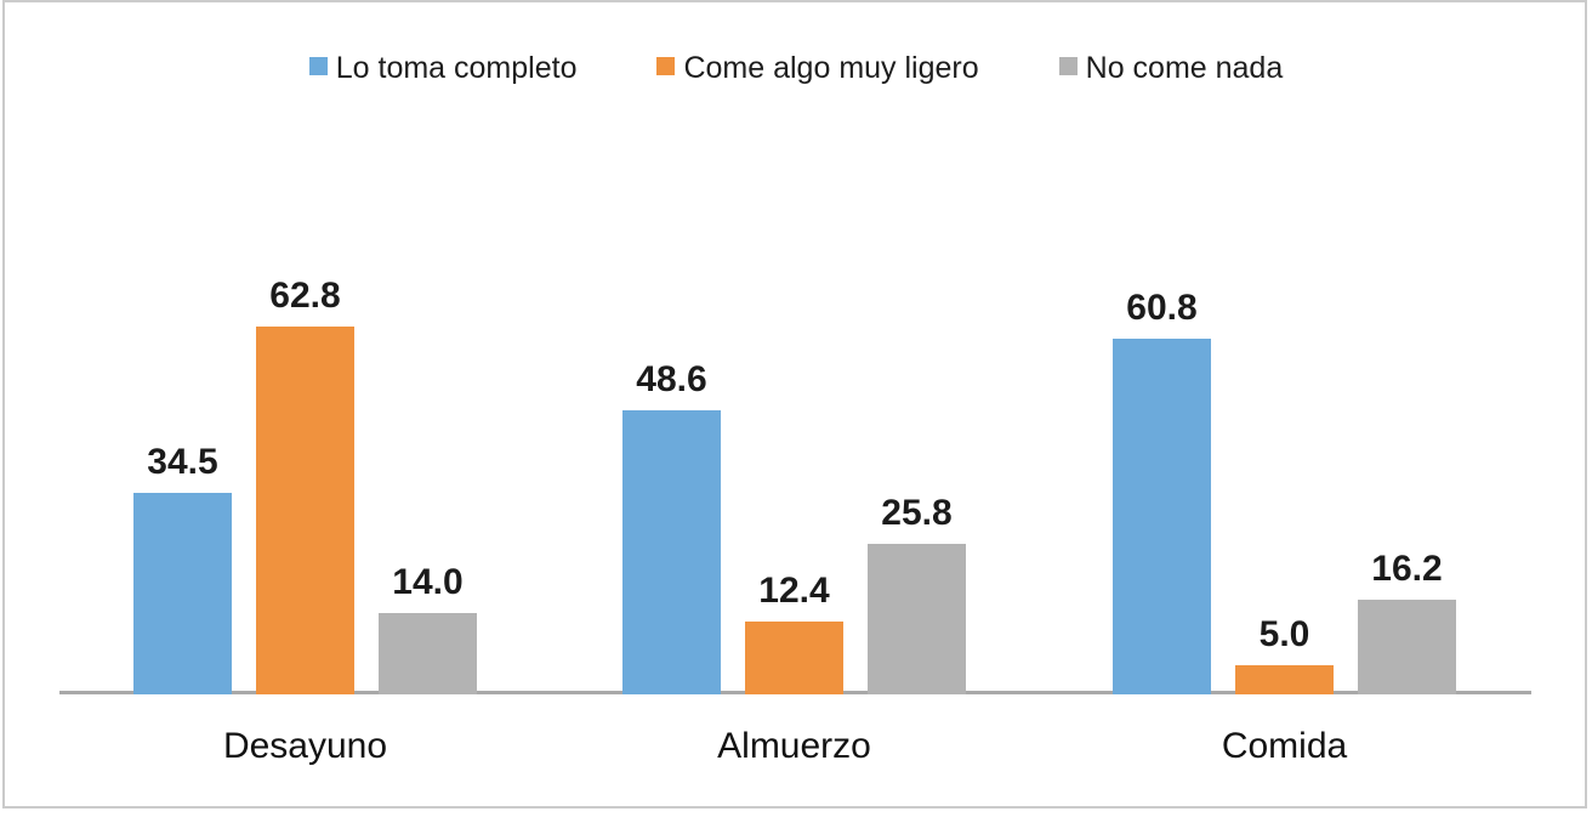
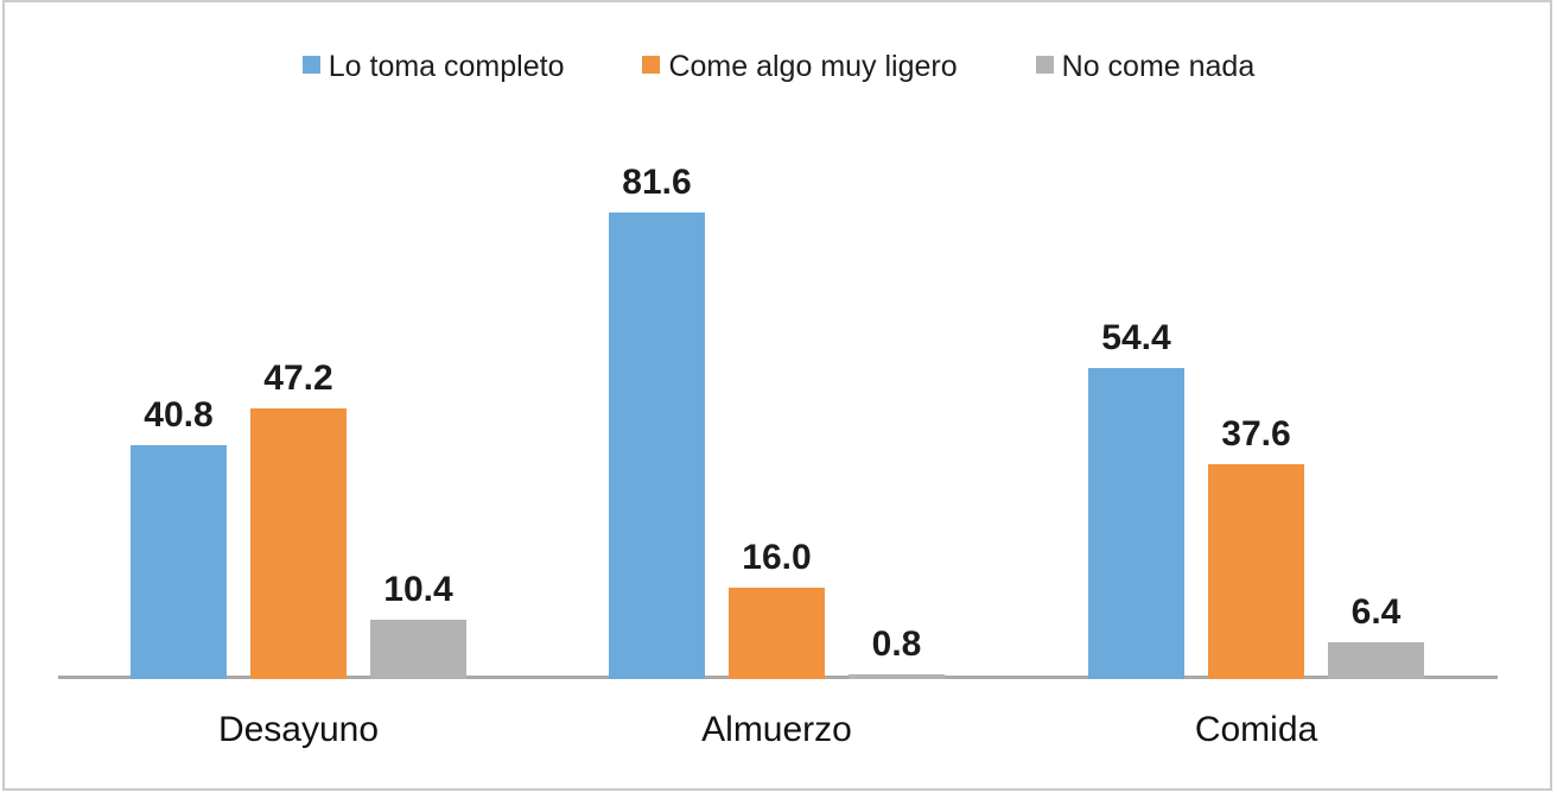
Lo toma completo/Desayuno: 34.5 -> 40.8
Come algo muy ligero/Desayuno: 62.8 -> 47.2
No come nada/Desayuno: 14.0 -> 10.4
Lo toma completo/Almuerzo: 48.6 -> 81.6
Come algo muy ligero/Almuerzo: 12.4 -> 16.0
No come nada/Almuerzo: 25.8 -> 0.8
Lo toma completo/Comida: 60.8 -> 54.4
Come algo muy ligero/Comida: 5.0 -> 37.6
No come nada/Comida: 16.2 -> 6.4
